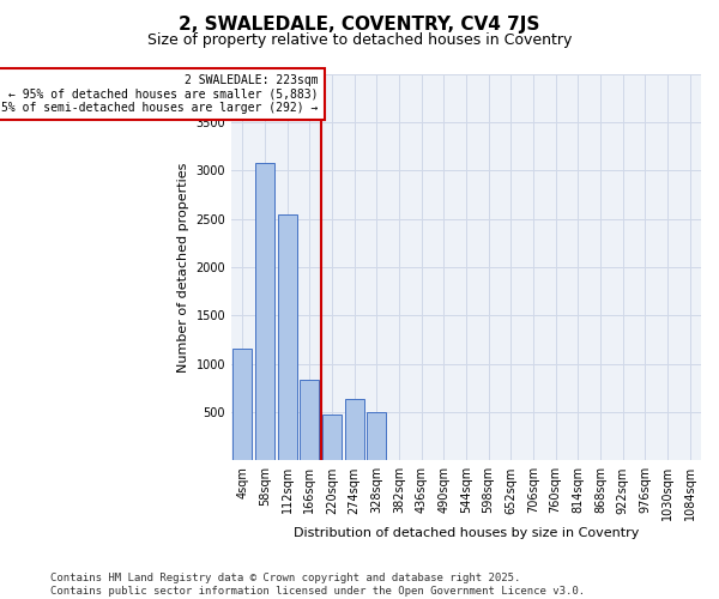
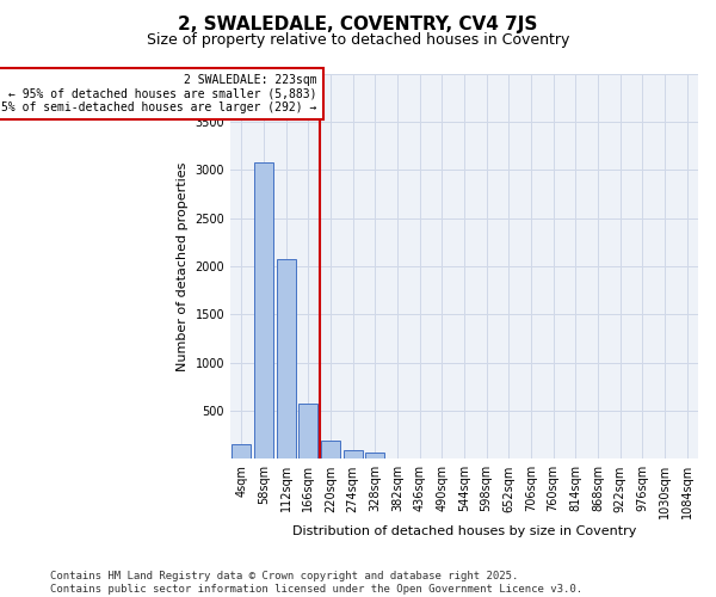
4sqm: 1160 -> 150
112sqm: 2540 -> 2070
166sqm: 840 -> 570
220sqm: 480 -> 200
274sqm: 640 -> 80
328sqm: 500 -> 60
